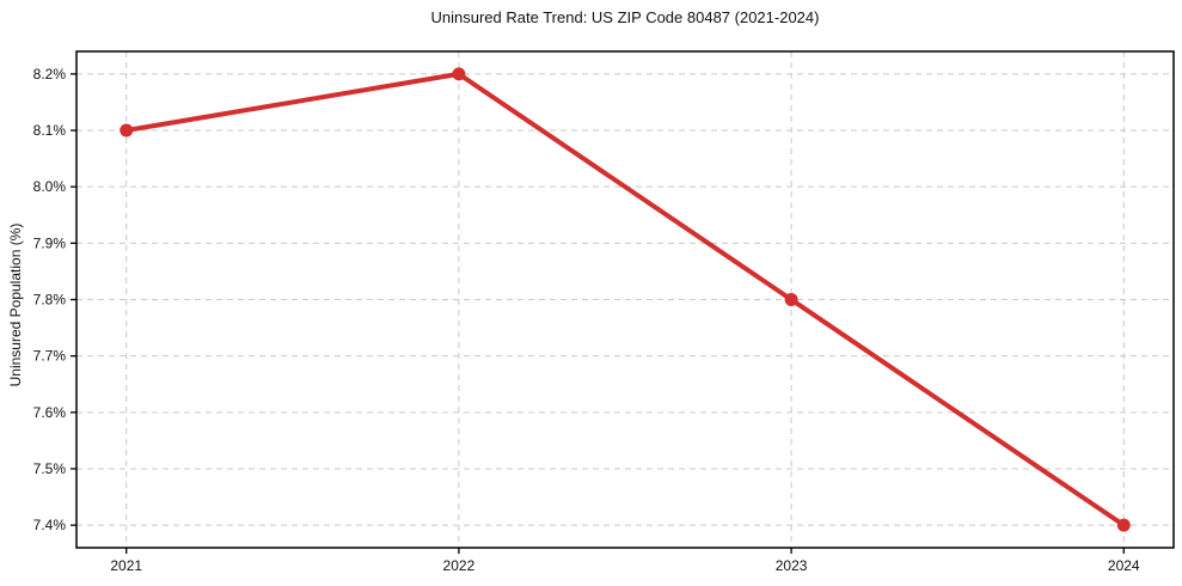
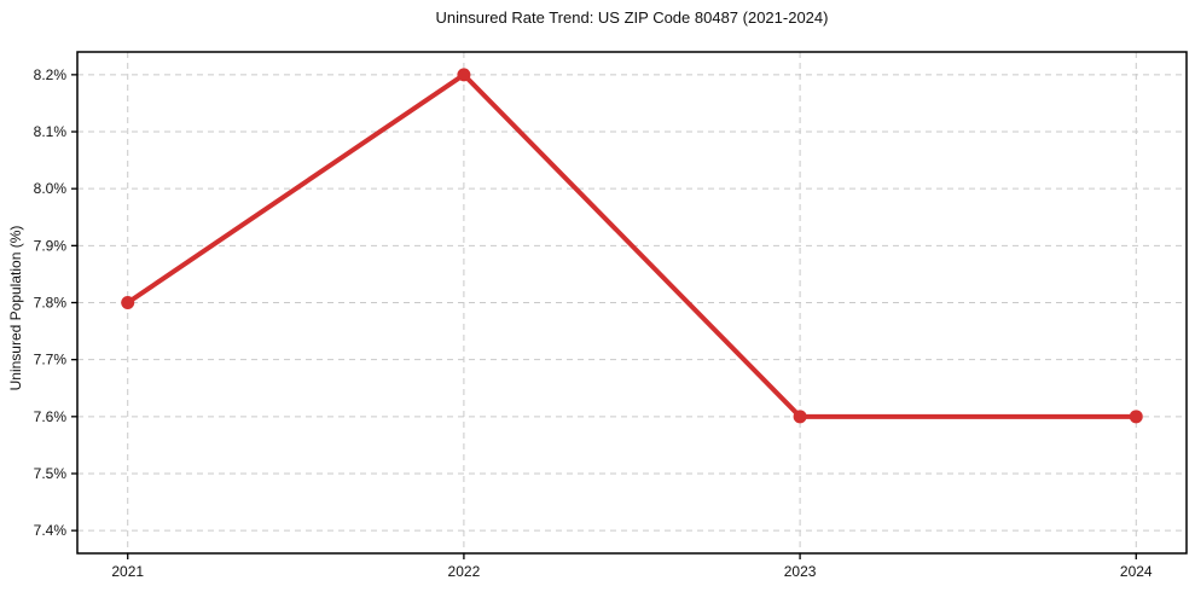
2021: 8.1% -> 7.8%
2023: 7.8% -> 7.6%
2024: 7.4% -> 7.6%
